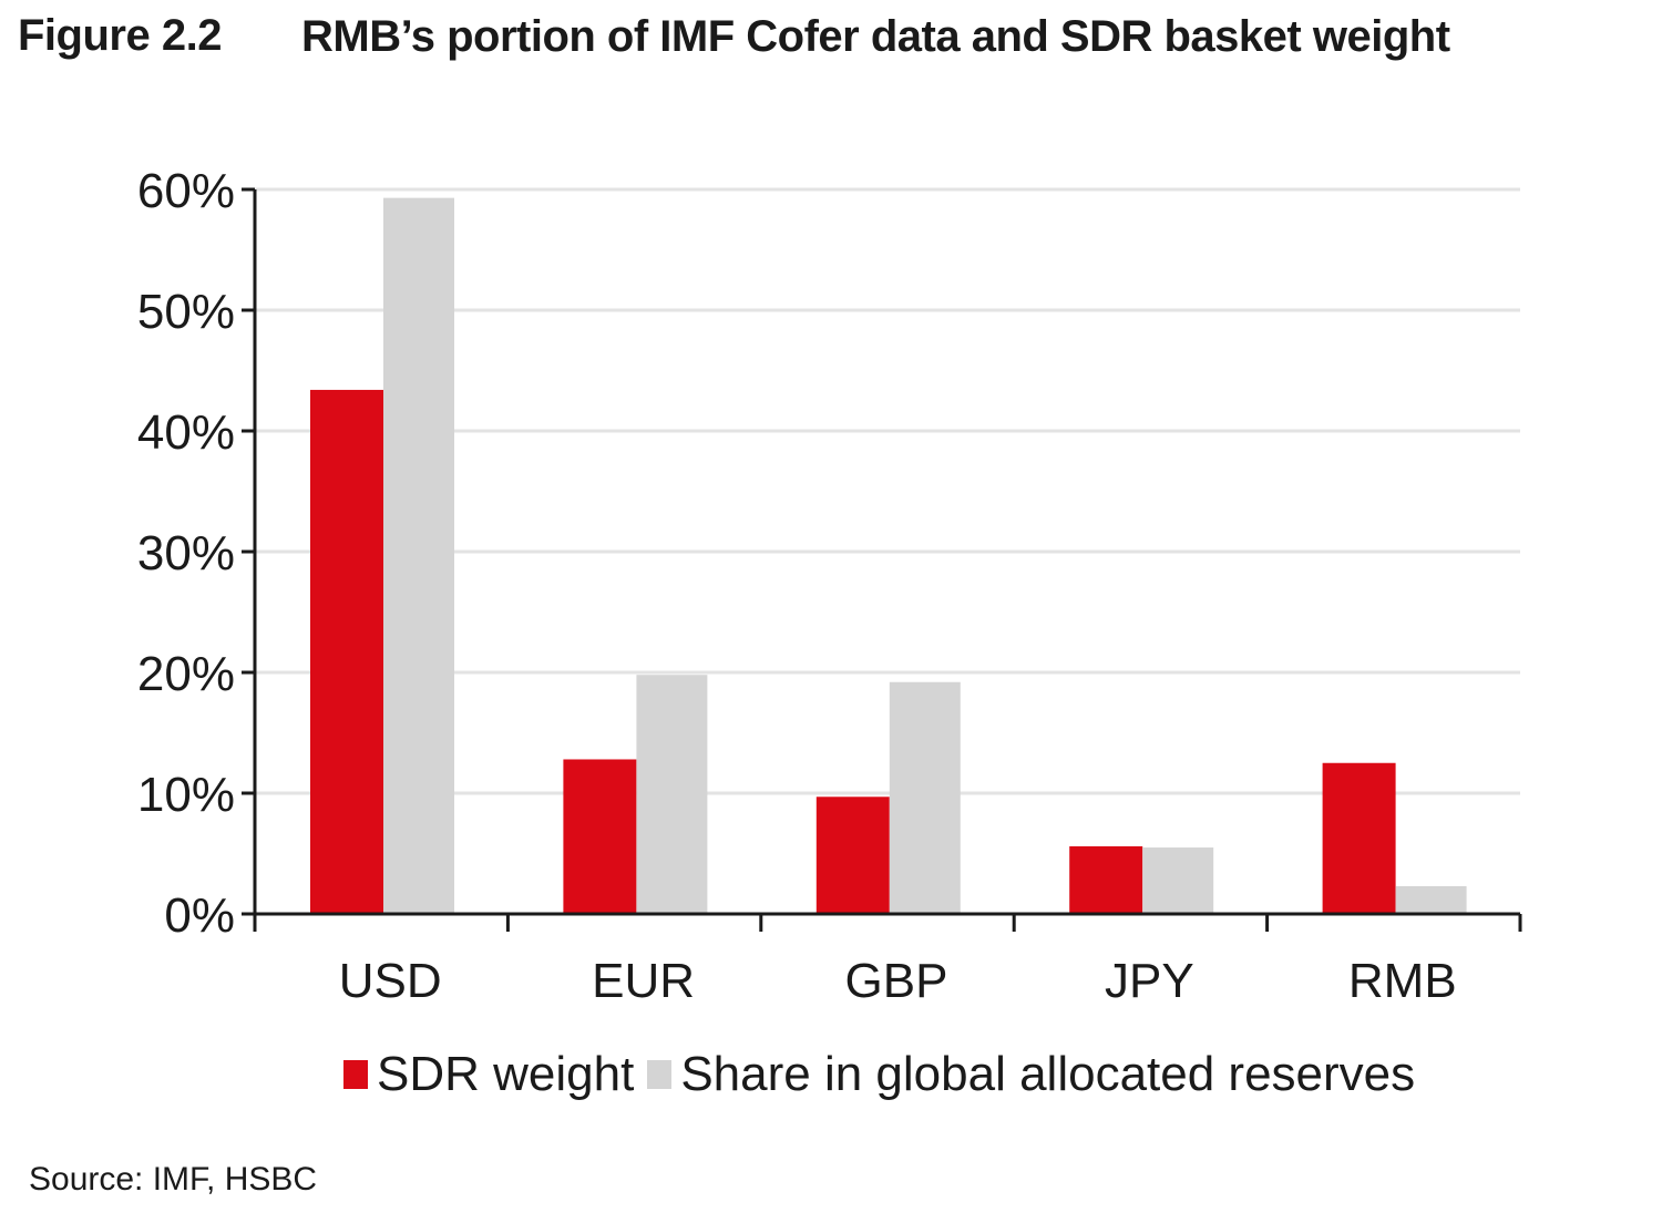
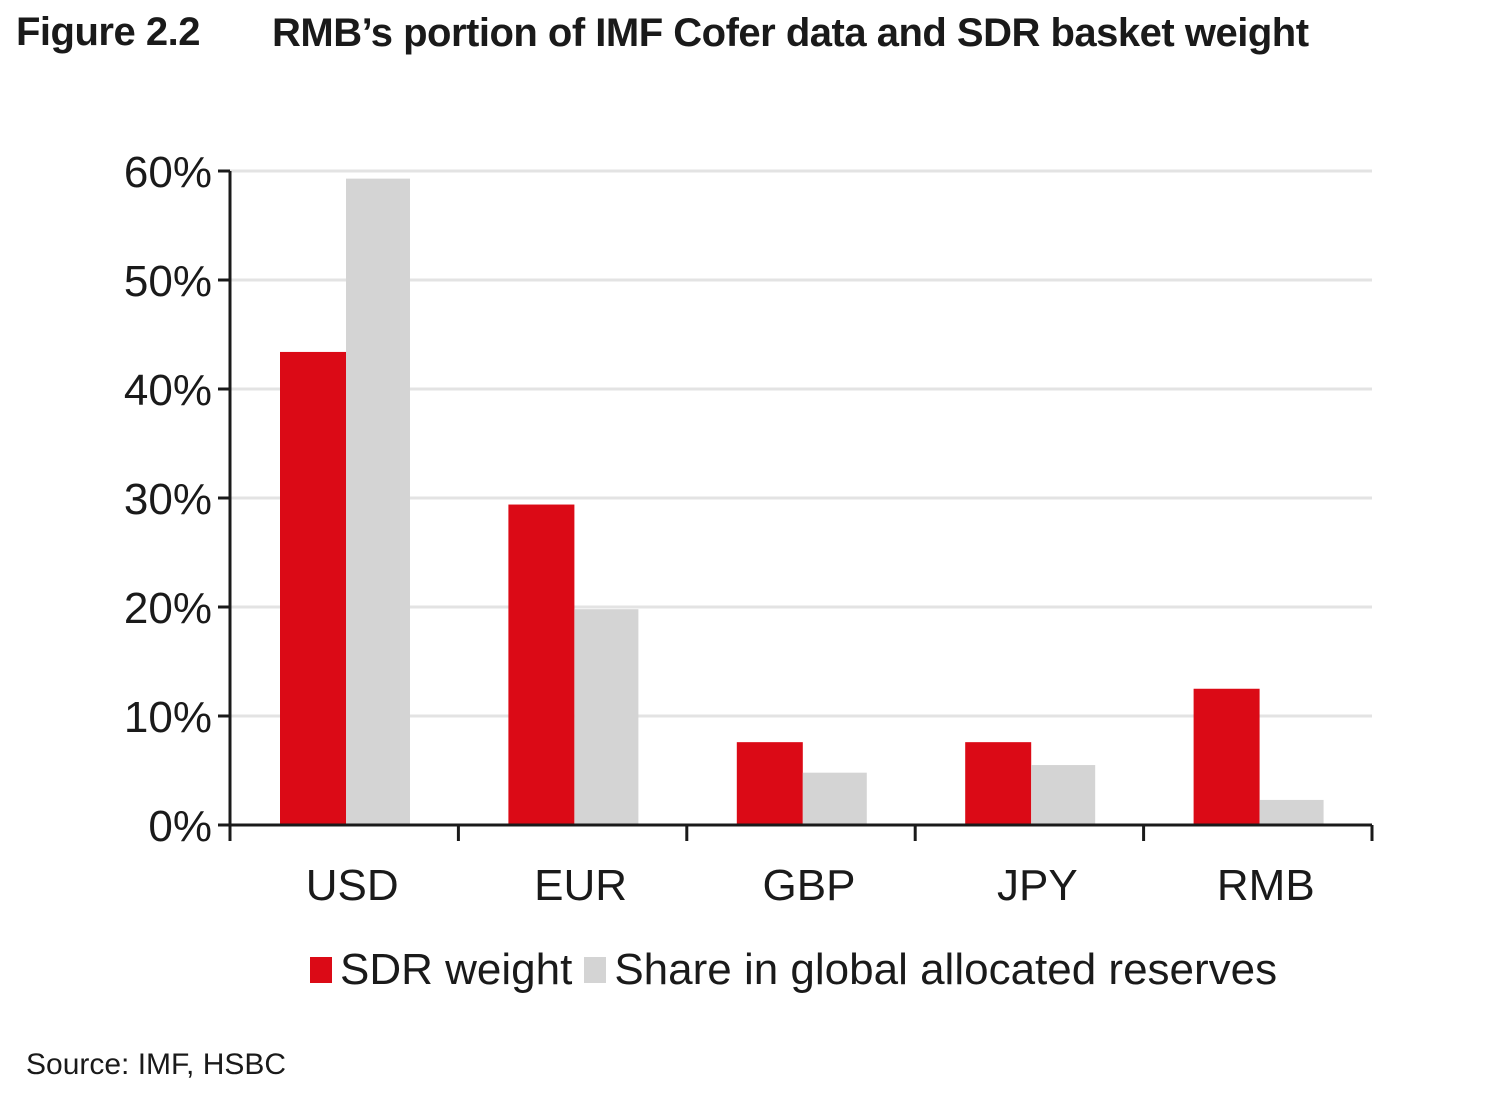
SDR weight/EUR: 12.8% -> 29.4%
SDR weight/GBP: 9.7% -> 7.6%
Share in global allocated reserves/GBP: 19.2% -> 4.8%
SDR weight/JPY: 5.6% -> 7.6%
